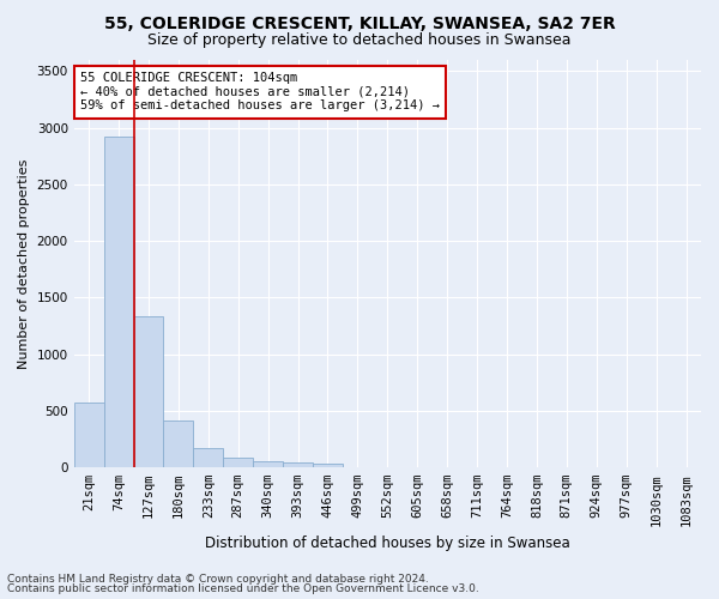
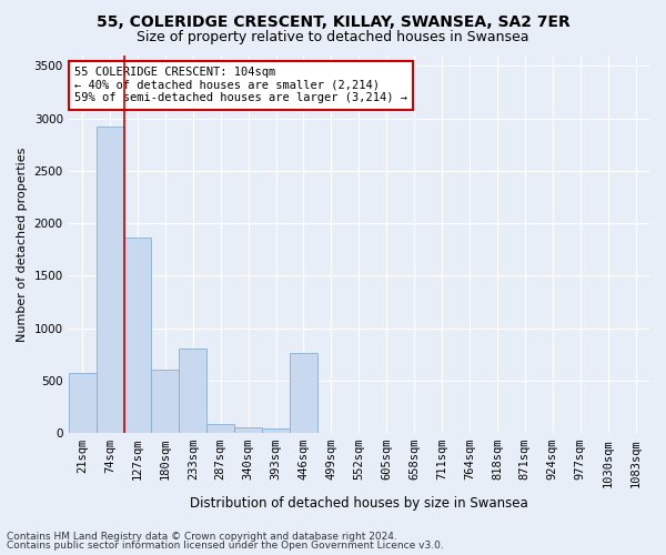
127sqm: 1330 -> 1860
180sqm: 420 -> 600
233sqm: 170 -> 800
446sqm: 40 -> 760
